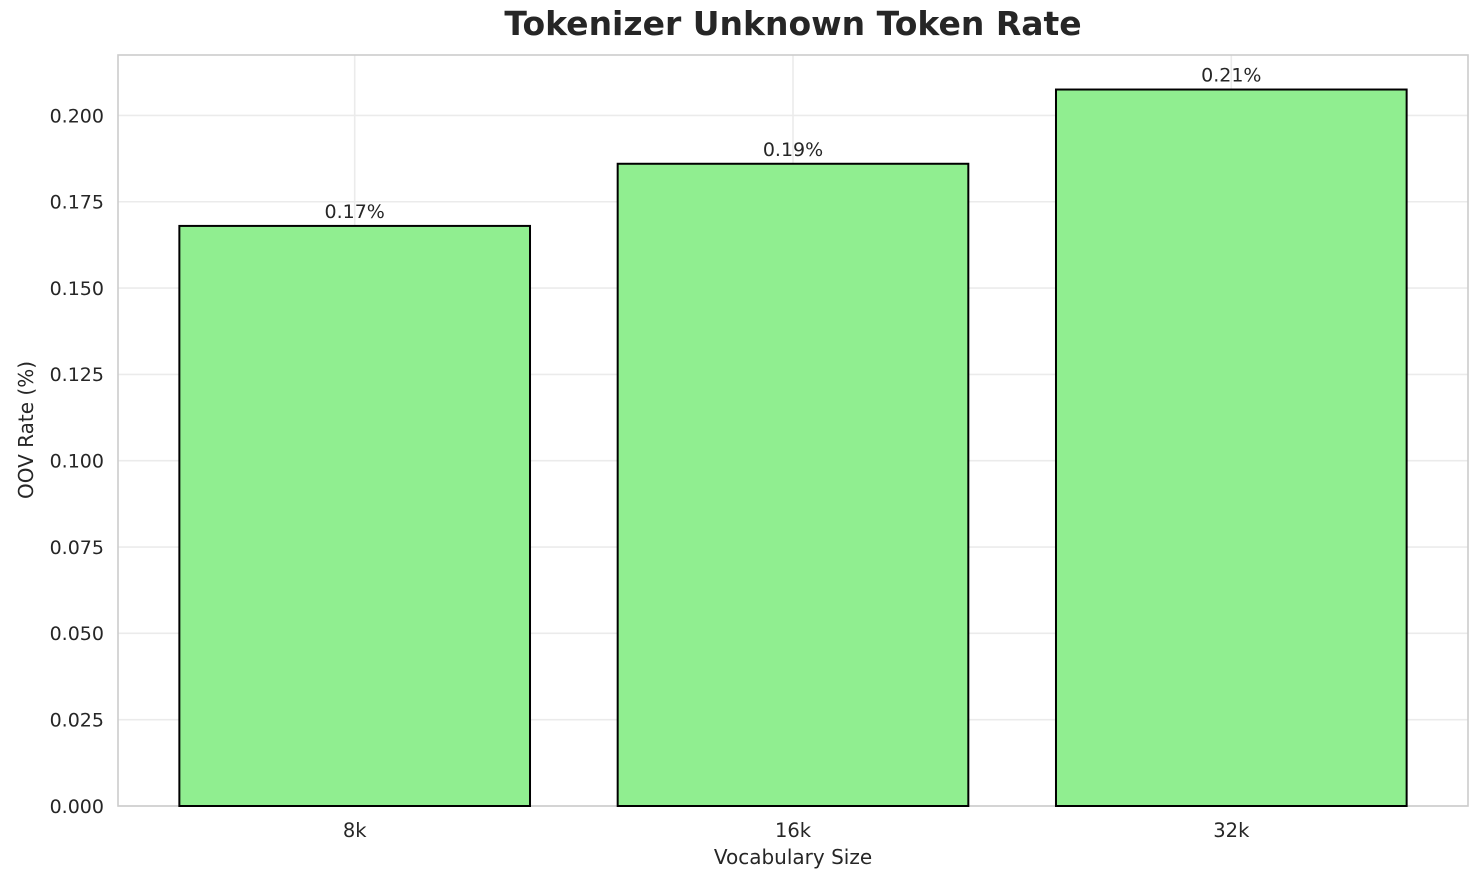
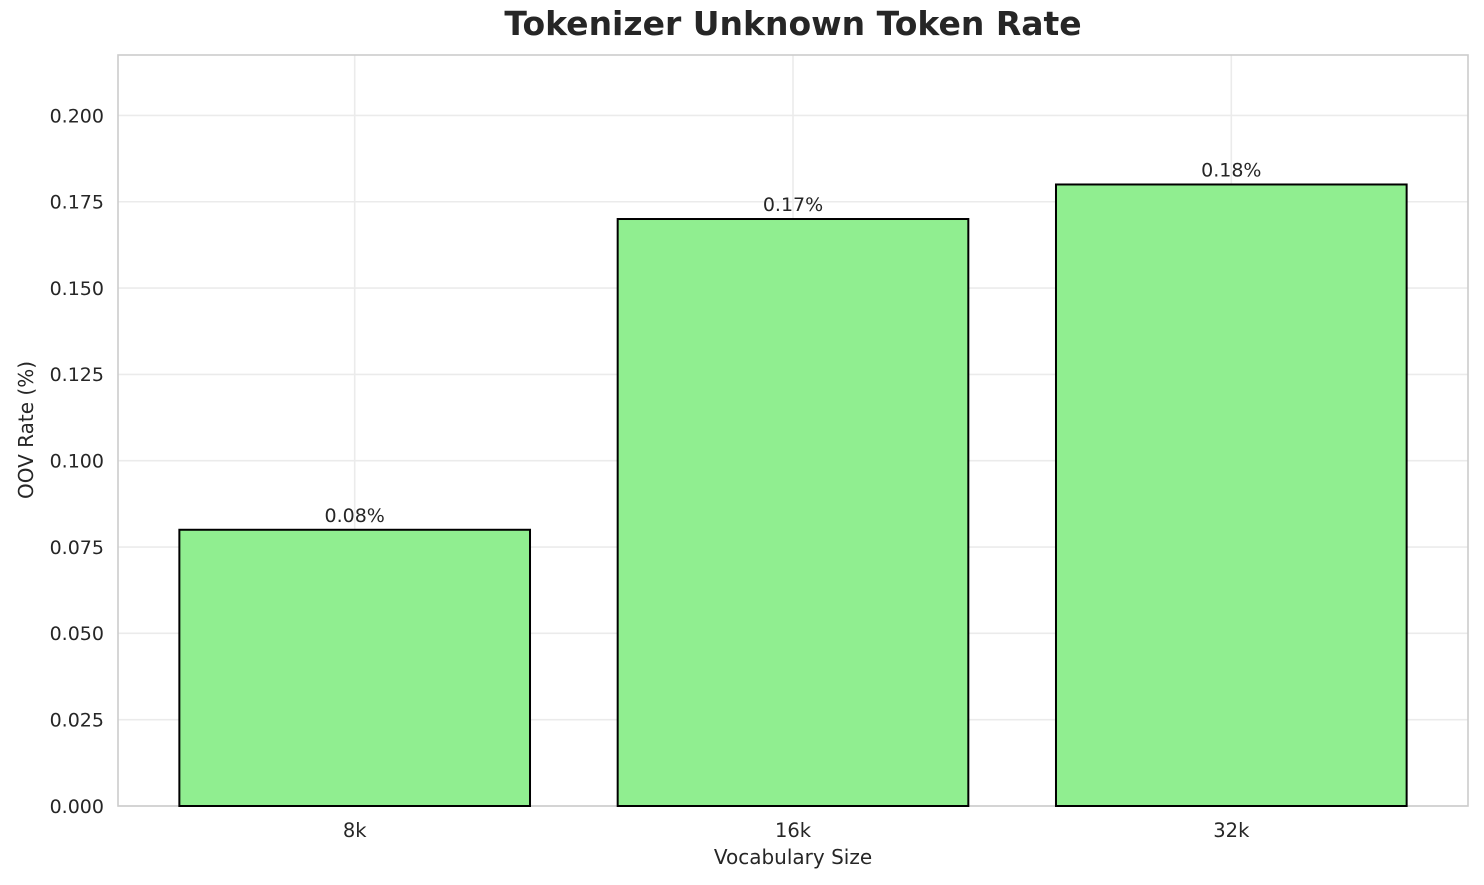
8k: 0.17% -> 0.08%
16k: 0.19% -> 0.17%
32k: 0.21% -> 0.18%
